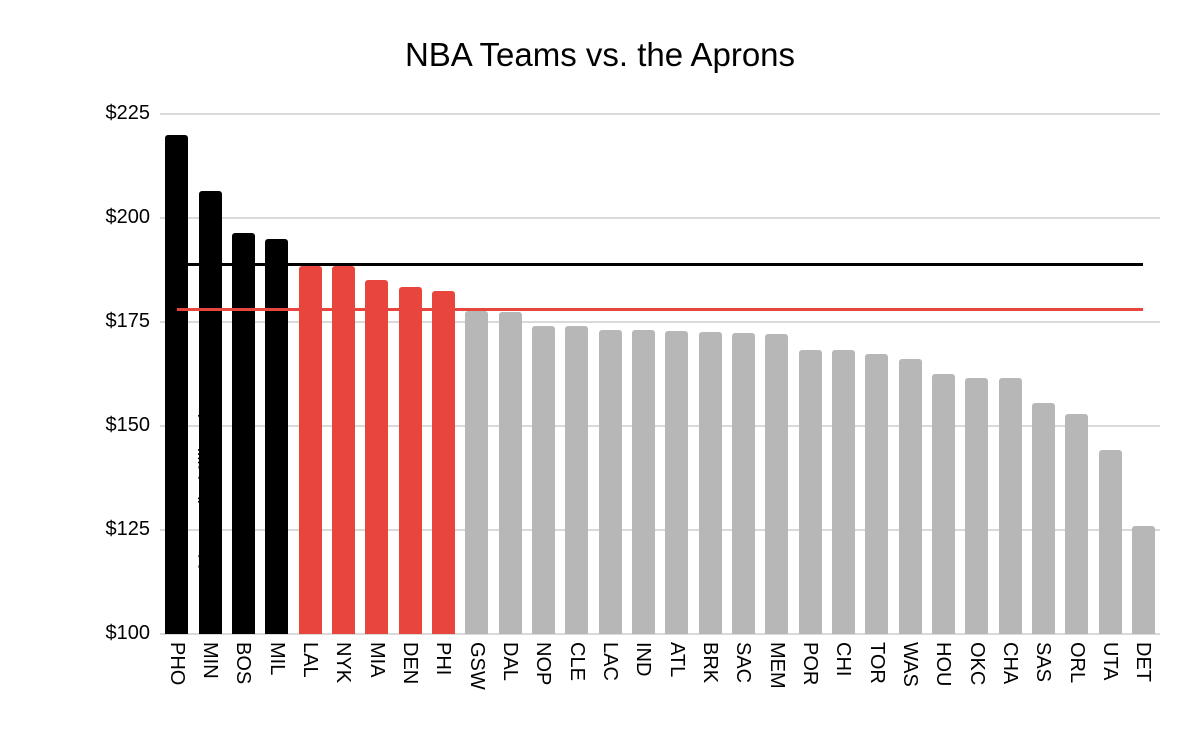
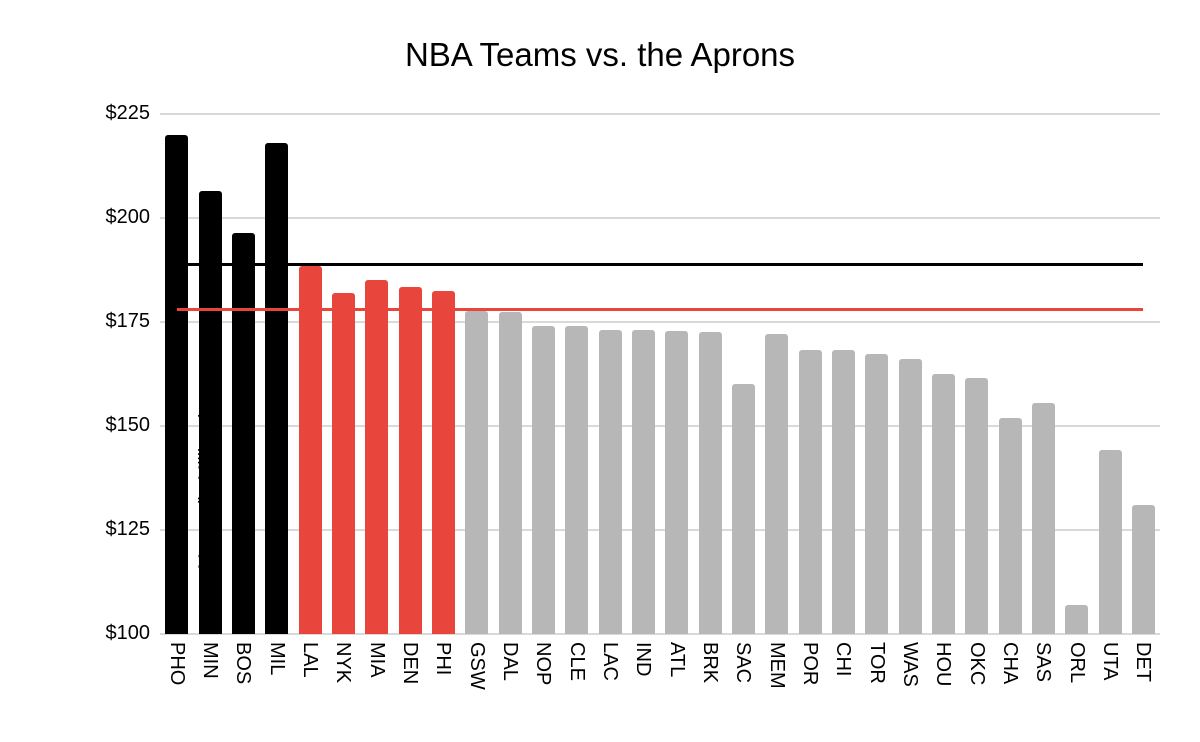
MIL: $195 -> $218
NYK: $188 -> $182
SAC: $172 -> $160
CHA: $162 -> $152
ORL: $153 -> $107
DET: $126 -> $131
